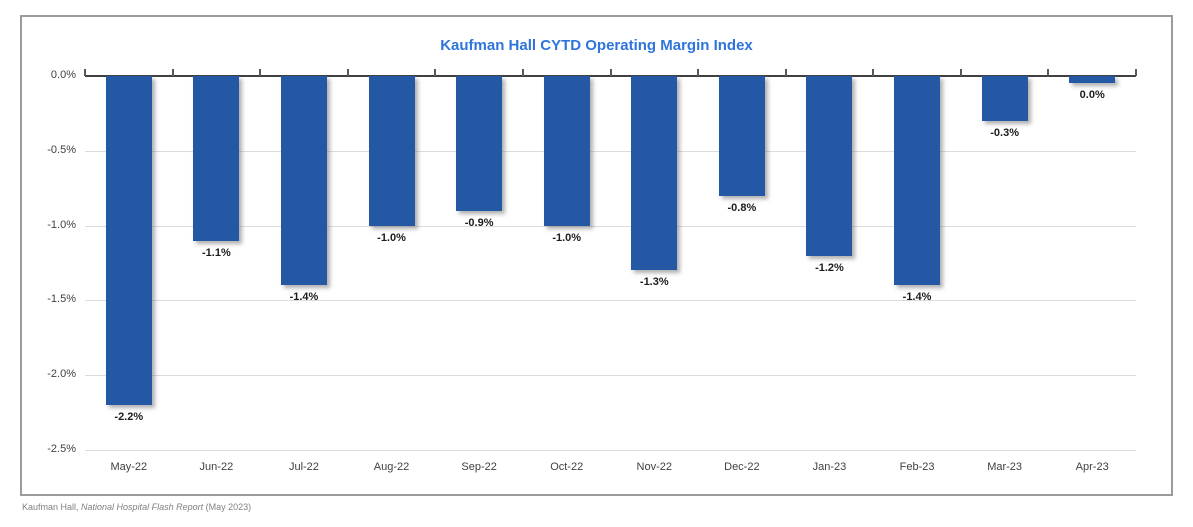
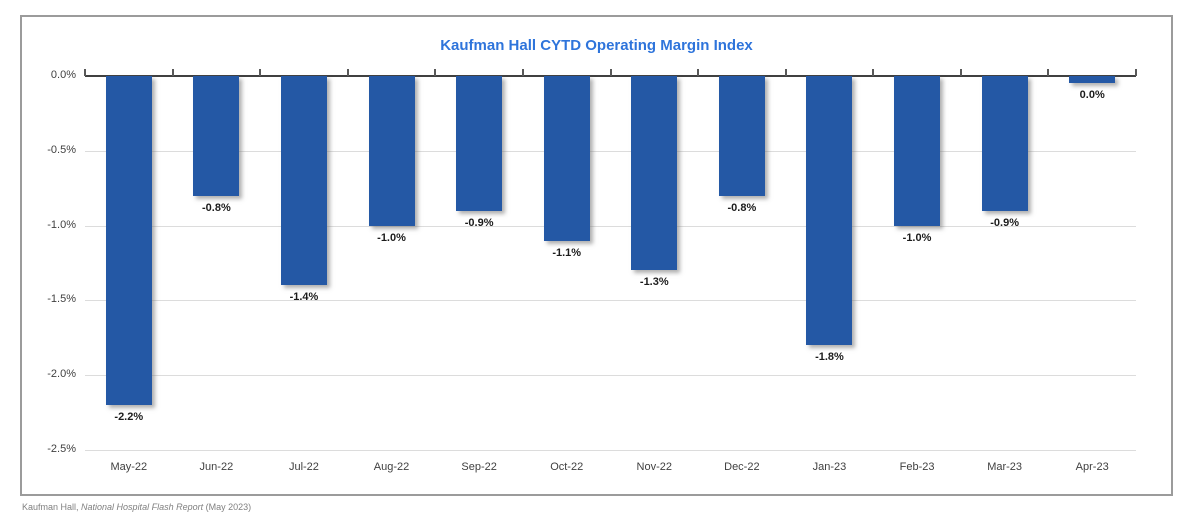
Jun-22: -1.1% -> -0.8%
Oct-22: -1.0% -> -1.1%
Jan-23: -1.2% -> -1.8%
Feb-23: -1.4% -> -1.0%
Mar-23: -0.3% -> -0.9%
